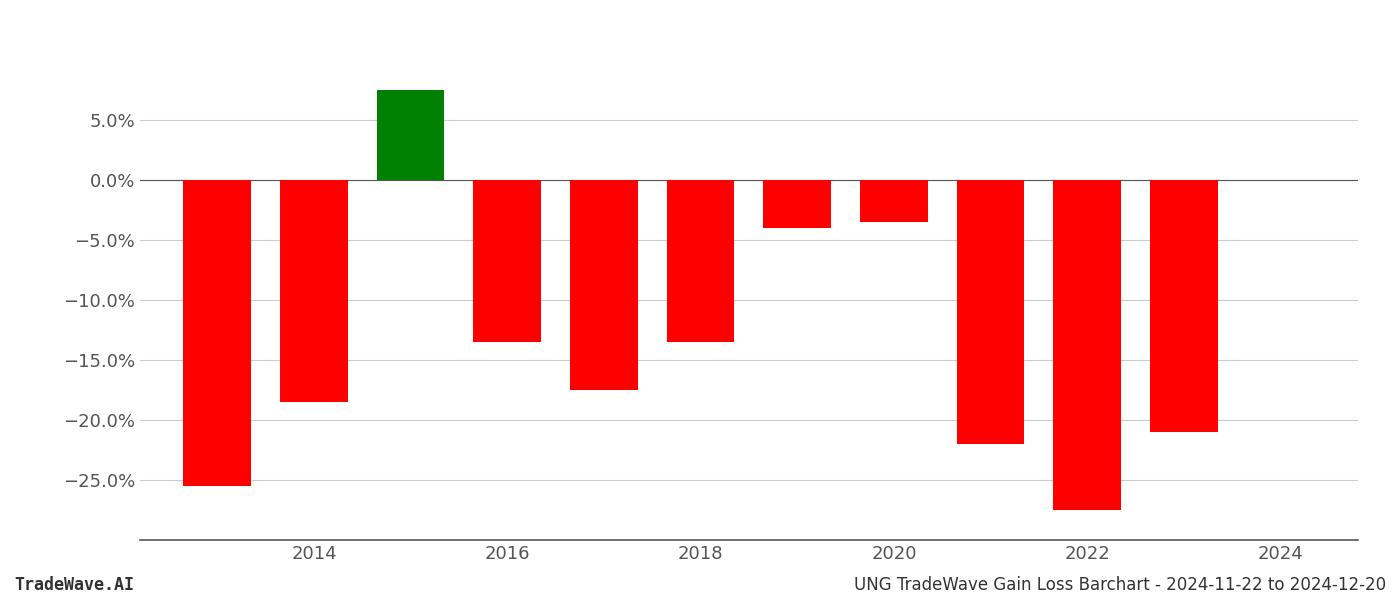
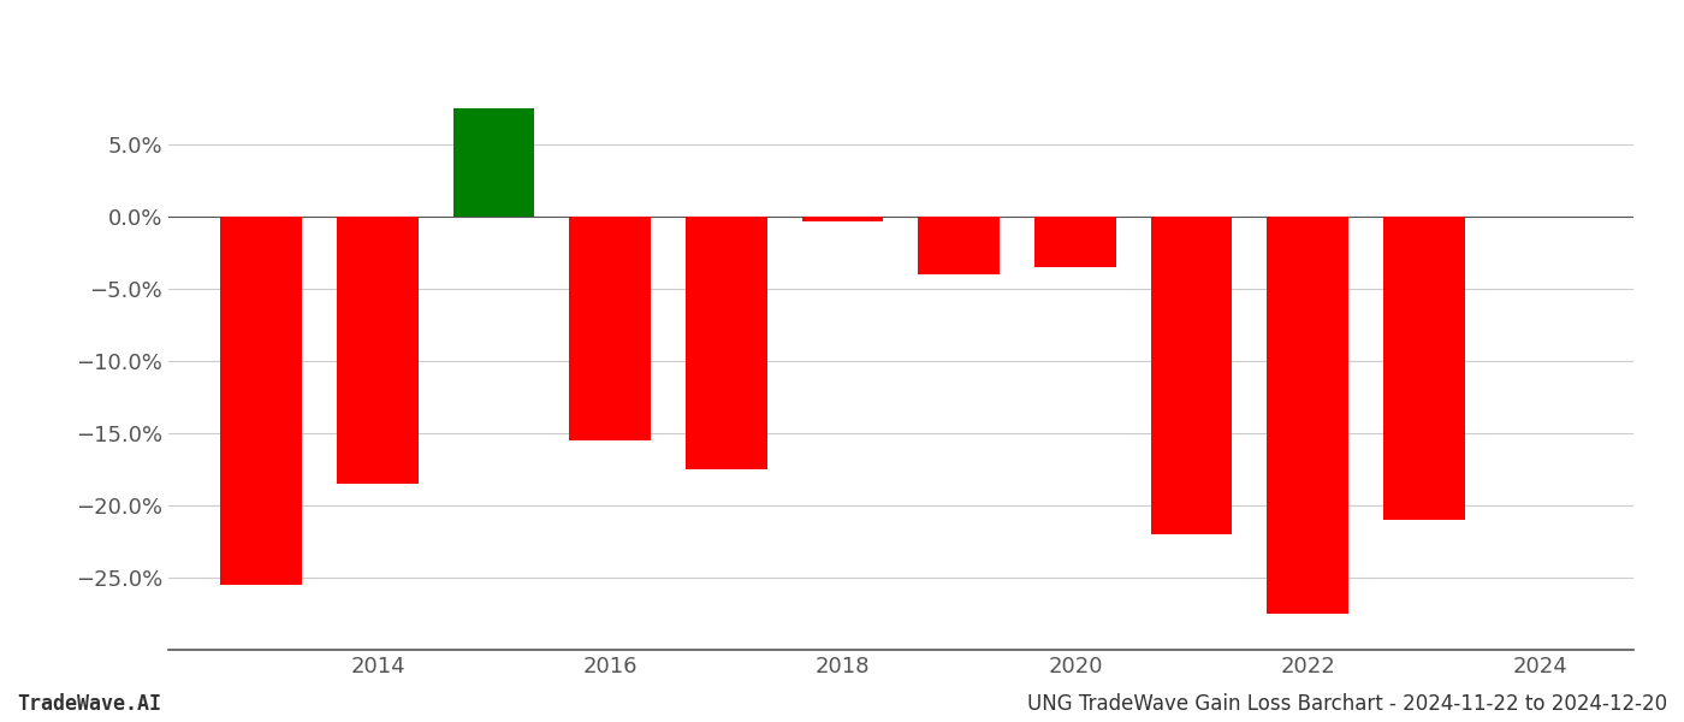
2016: -13.5% -> -15.5%
2018: -13.5% -> -0.3%
